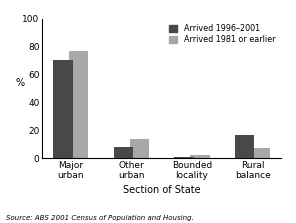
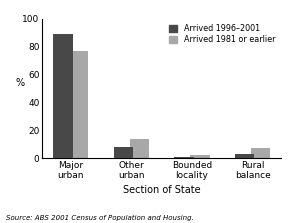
Arrived 1996–2001/Major urban: 70 -> 89
Arrived 1996–2001/Rural balance: 17 -> 3
